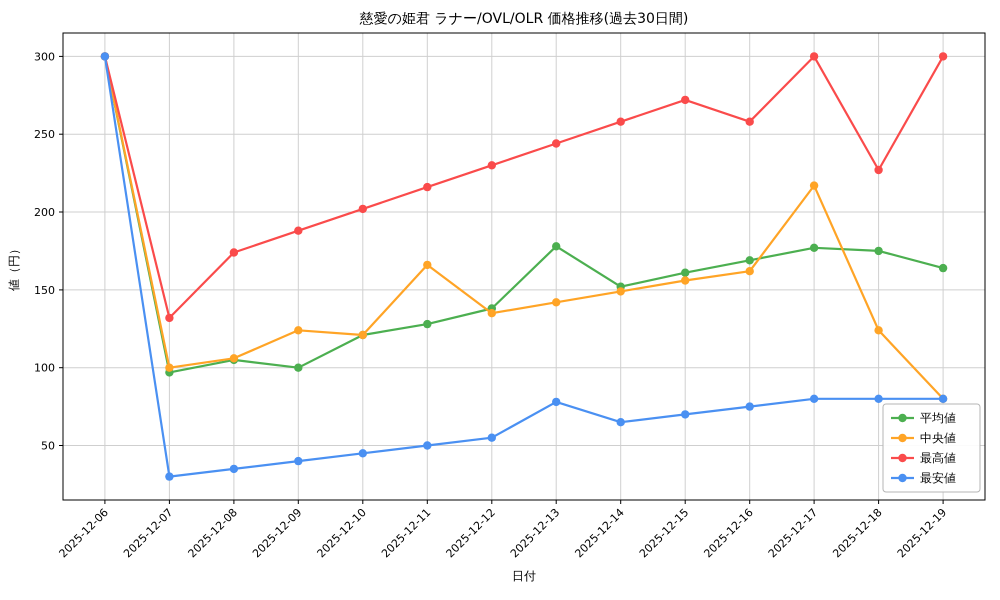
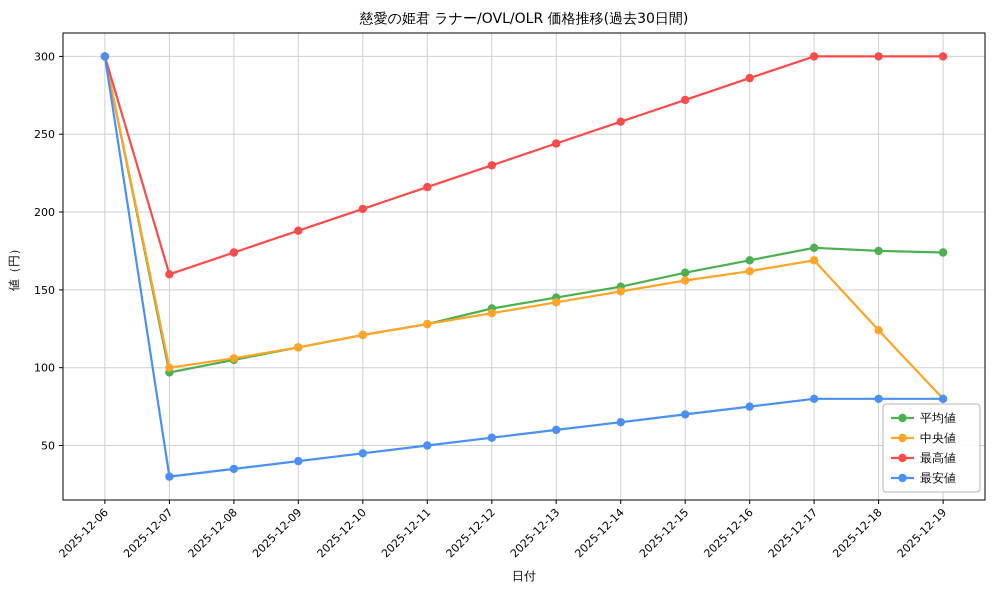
最高値/2025-12-07: 132 -> 160
平均値/2025-12-09: 100 -> 113
中央値/2025-12-09: 124 -> 113
中央値/2025-12-11: 166 -> 128
平均値/2025-12-13: 178 -> 145
最安値/2025-12-13: 78 -> 60
最高値/2025-12-16: 258 -> 286
中央値/2025-12-17: 217 -> 169
最高値/2025-12-18: 227 -> 300
平均値/2025-12-19: 164 -> 174
